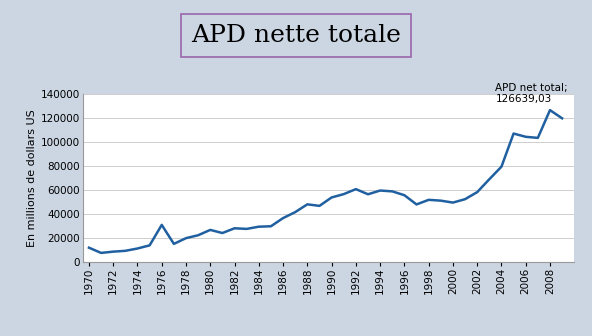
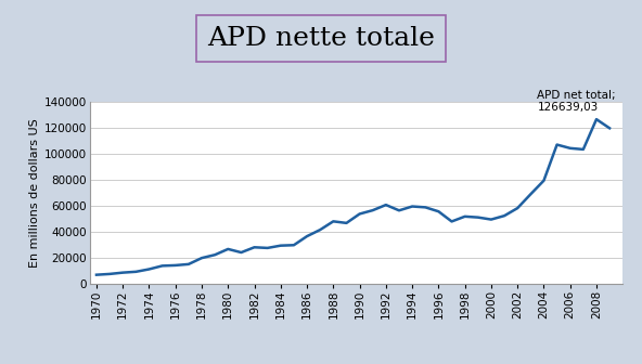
1970: 12000 -> 7000
1976: 31000 -> 14000
